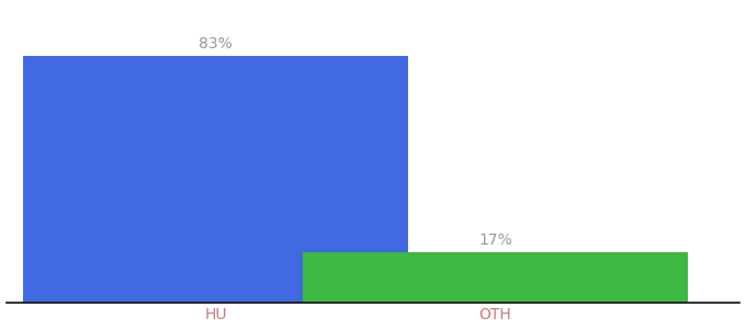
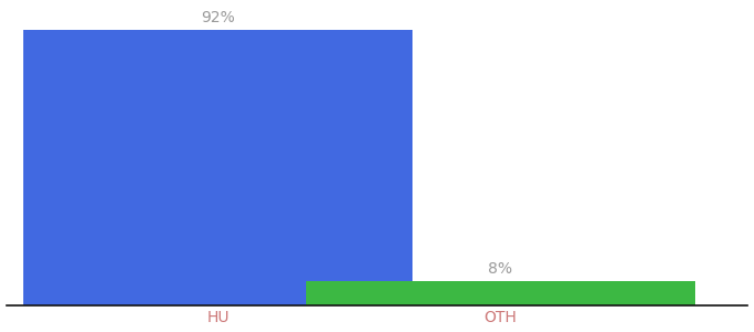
HU: 83% -> 92%
OTH: 17% -> 8%
